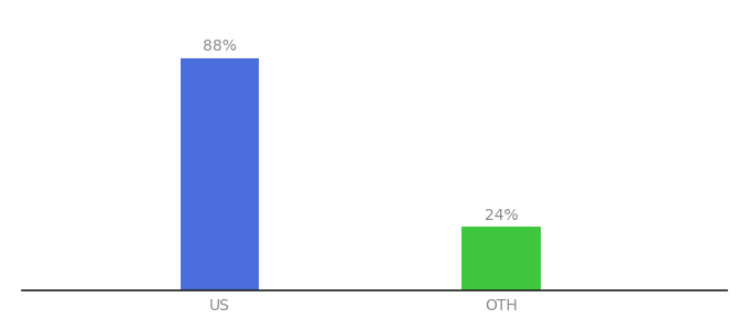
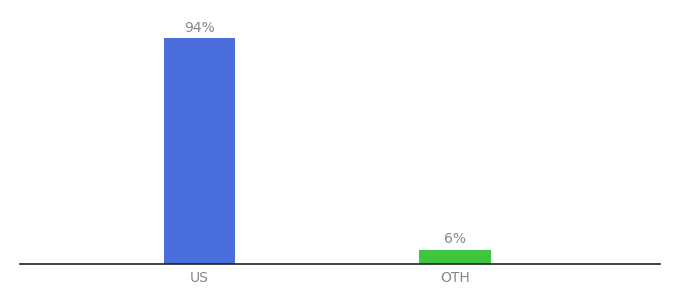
US: 88% -> 94%
OTH: 24% -> 6%
